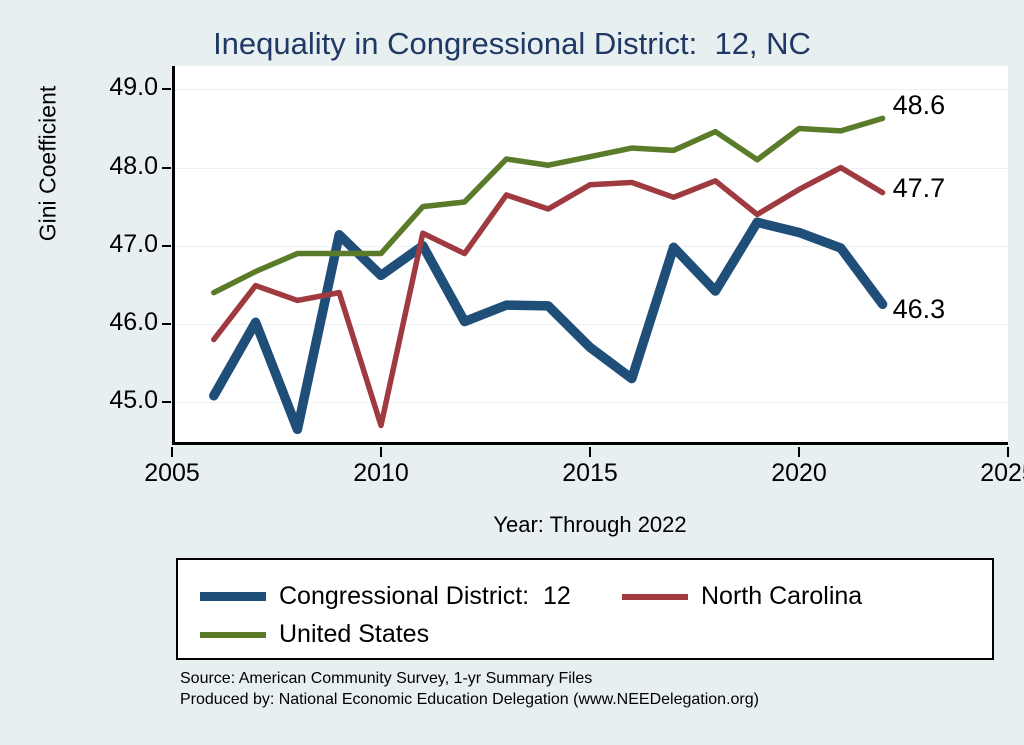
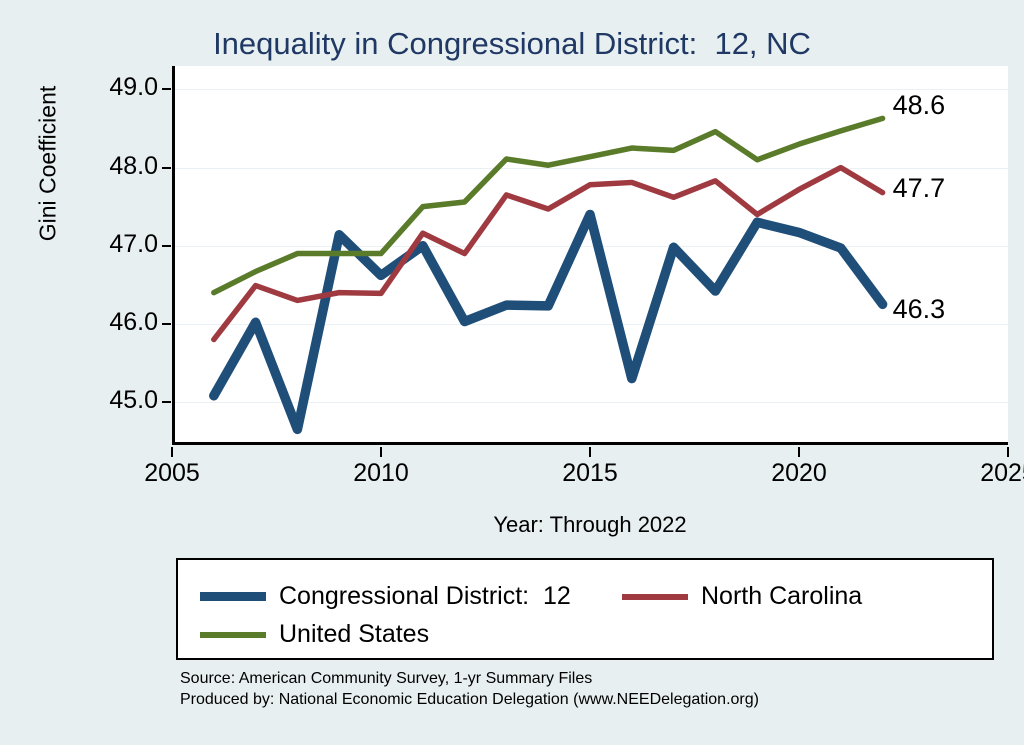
North Carolina/2010: 44.7 -> 46.4
Congressional District: 12/2015: 45.7 -> 47.4
United States/2020: 48.5 -> 48.3
